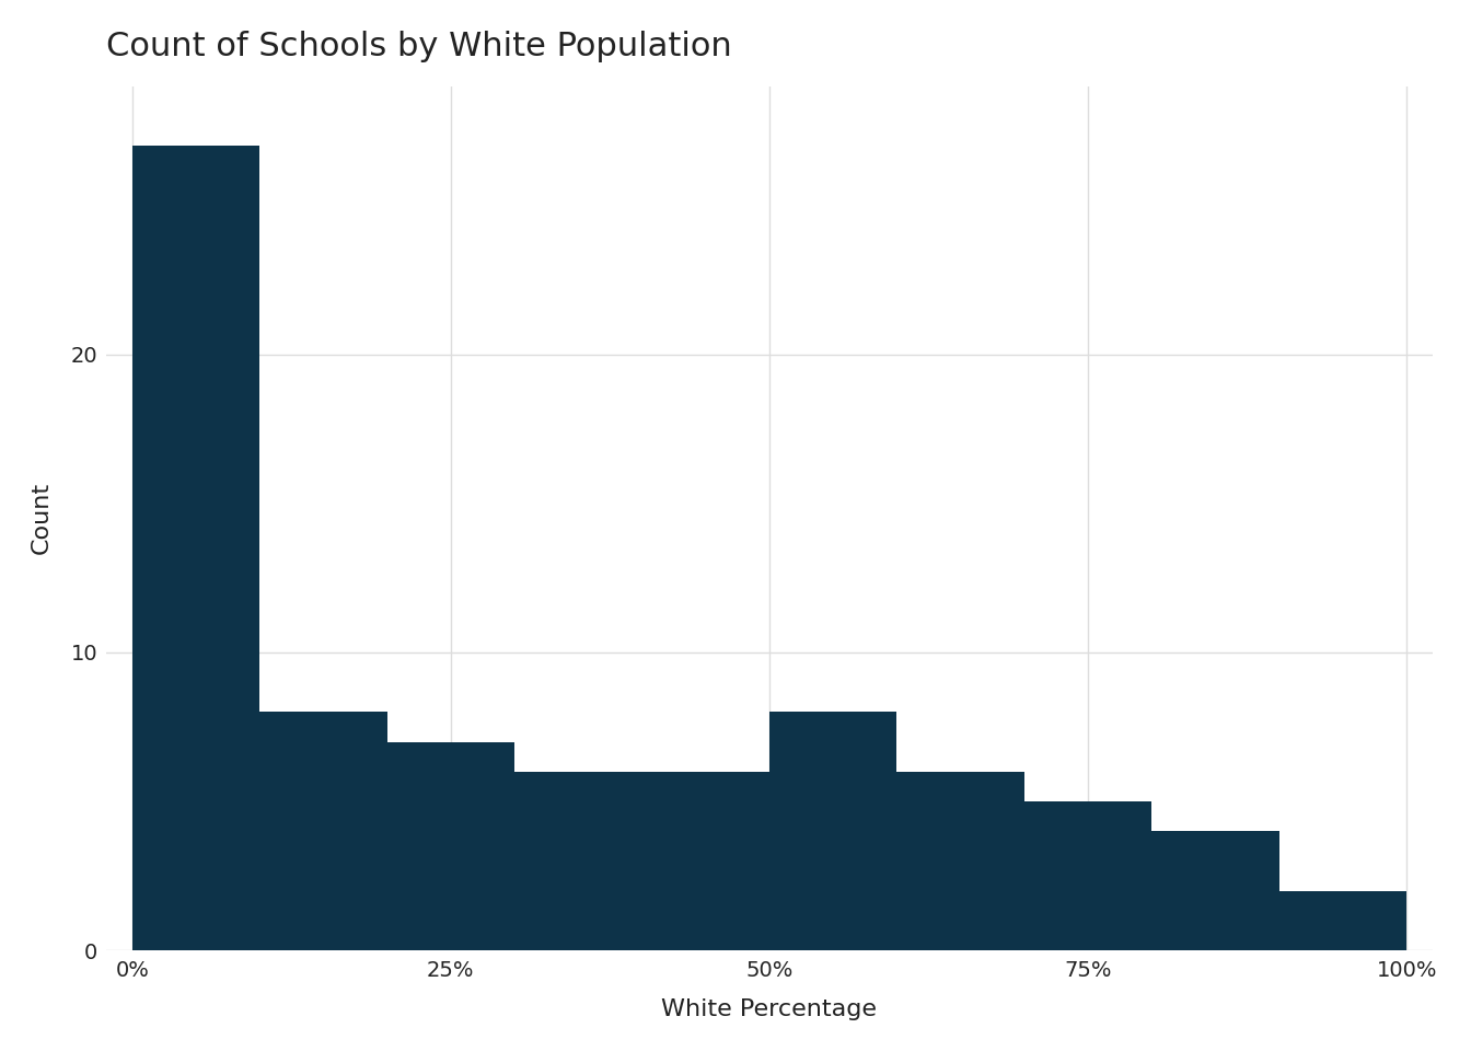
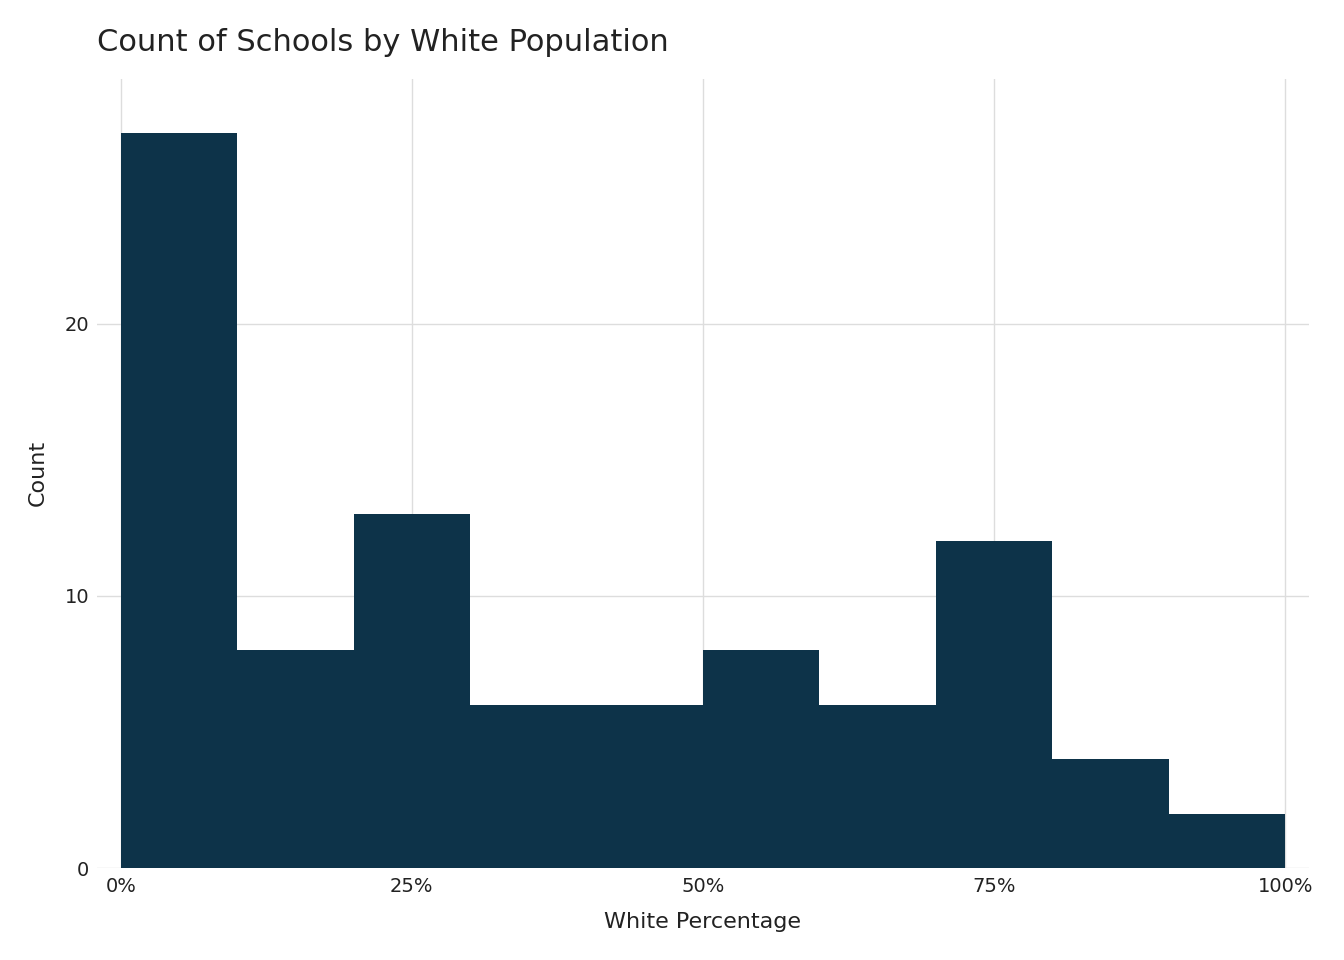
25%: 7 -> 13
75%: 5 -> 12
